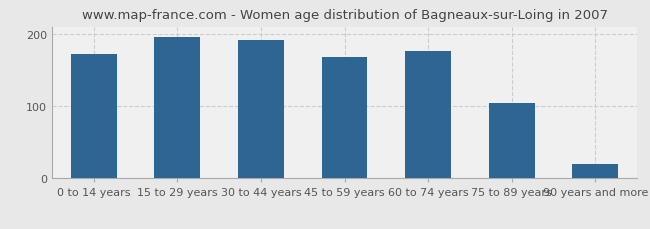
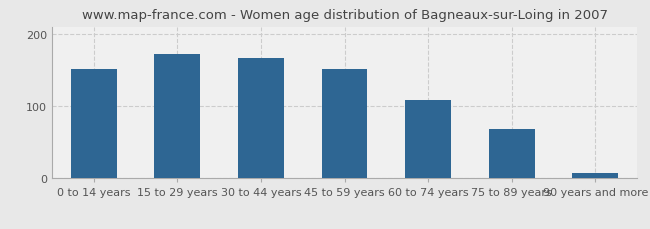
0 to 14 years: 172 -> 152
15 to 29 years: 196 -> 172
30 to 44 years: 192 -> 167
45 to 59 years: 168 -> 151
60 to 74 years: 176 -> 108
75 to 89 years: 104 -> 68
90 years and more: 20 -> 8
